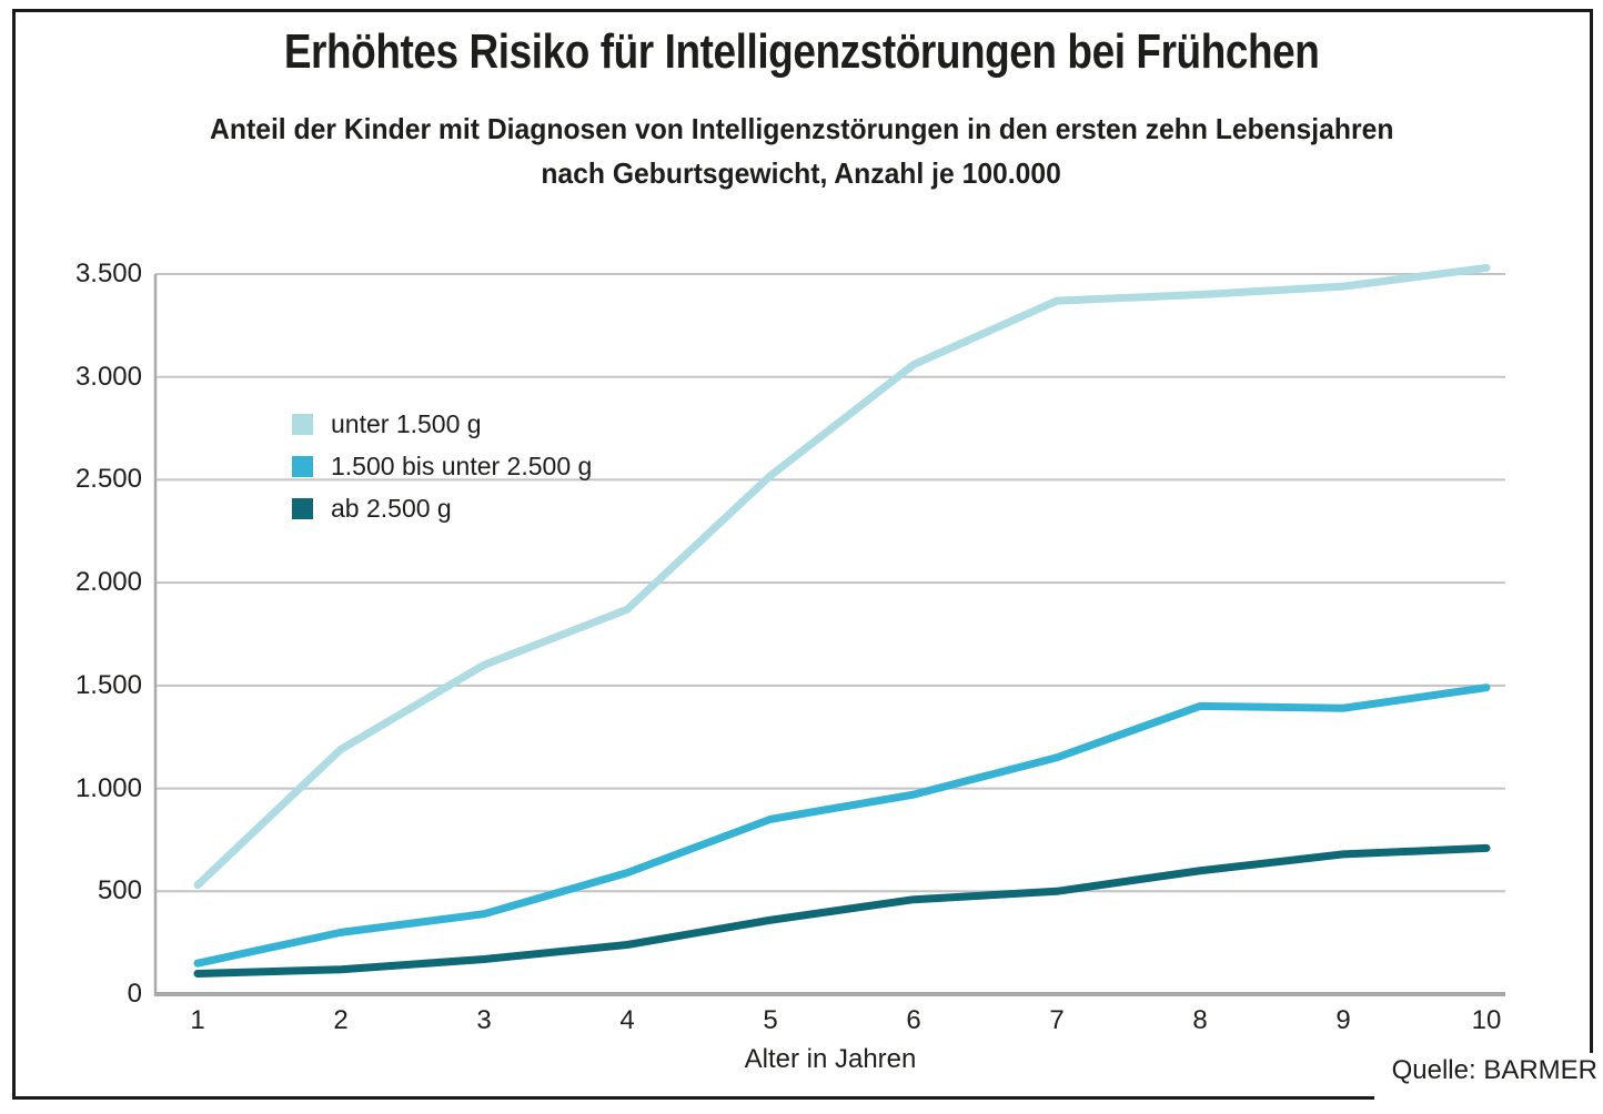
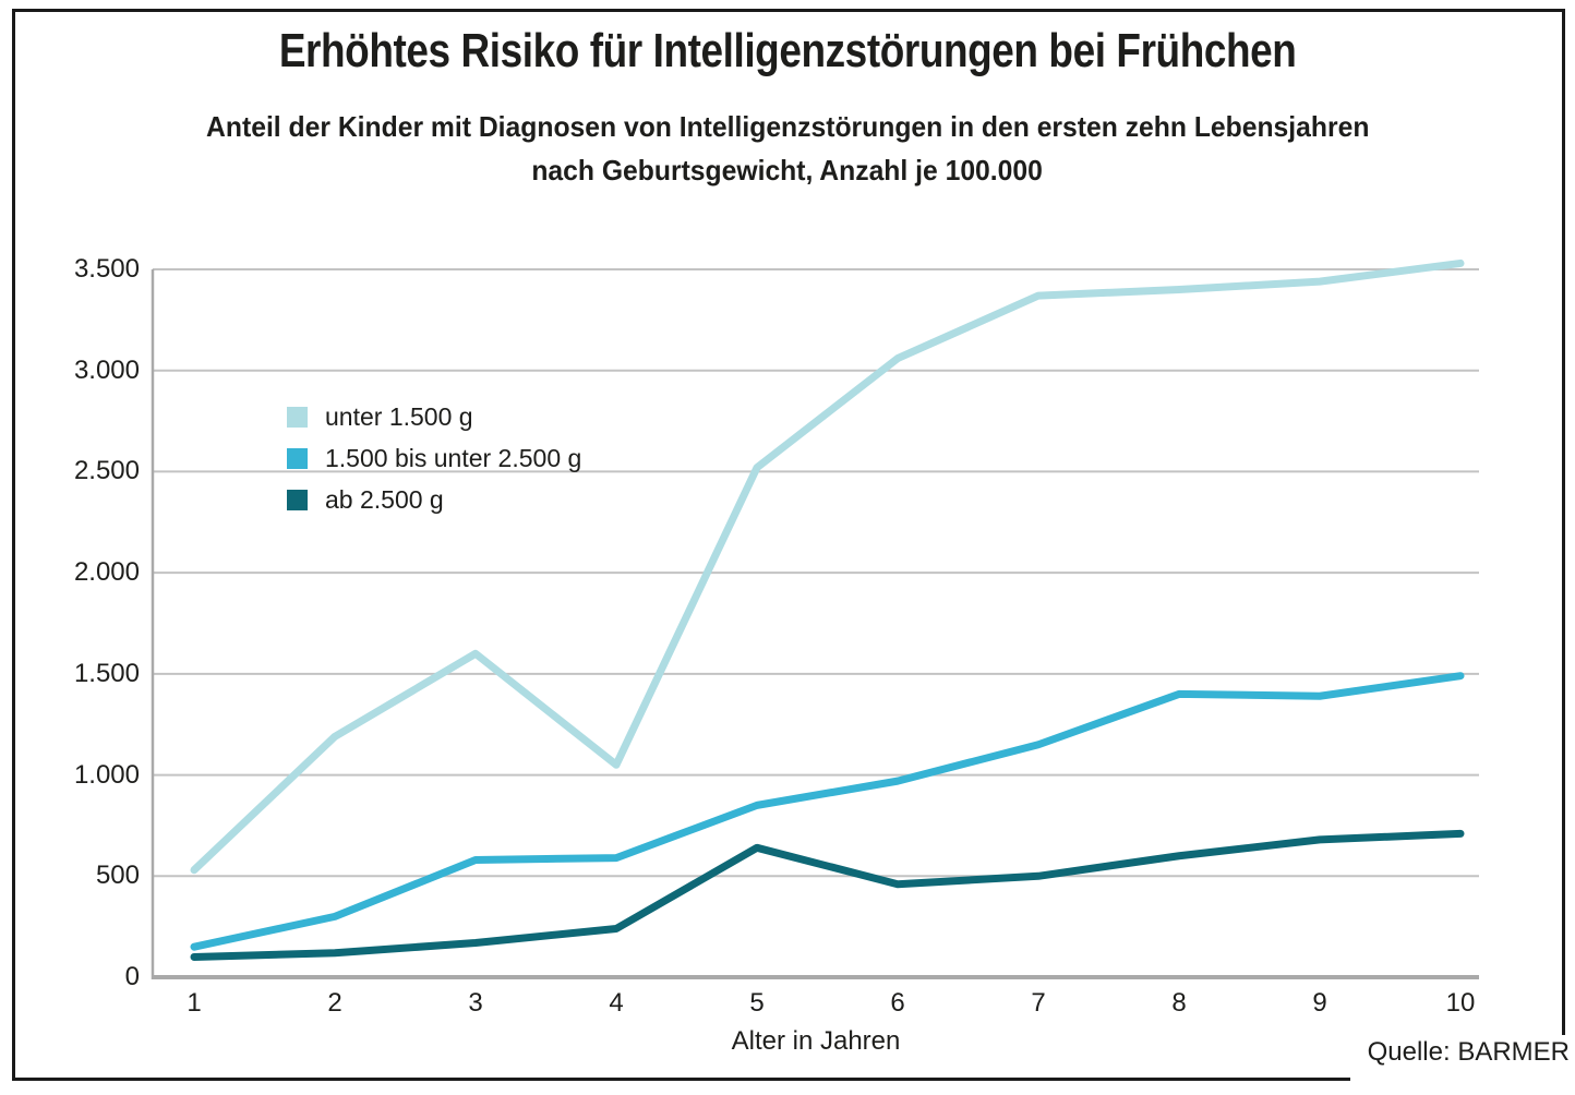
1.500 bis unter 2.500 g/3: 390 -> 580
unter 1.500 g/4: 1870 -> 1050
ab 2.500 g/5: 360 -> 640
